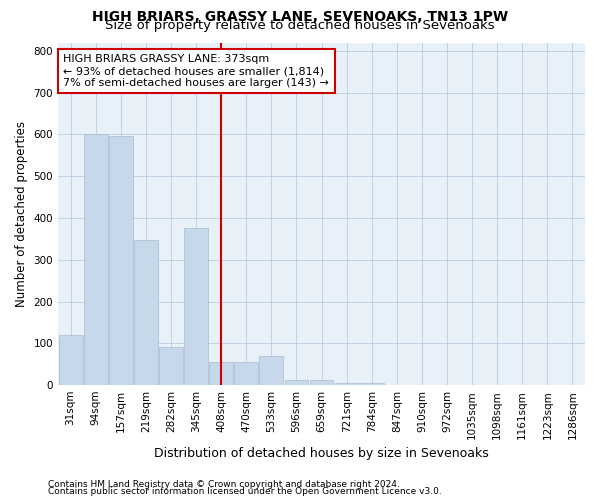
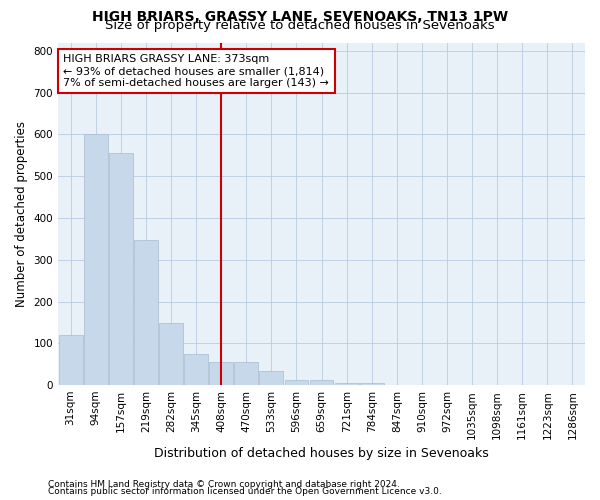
157sqm: 595 -> 555
282sqm: 90 -> 148
345sqm: 375 -> 75
533sqm: 70 -> 33
